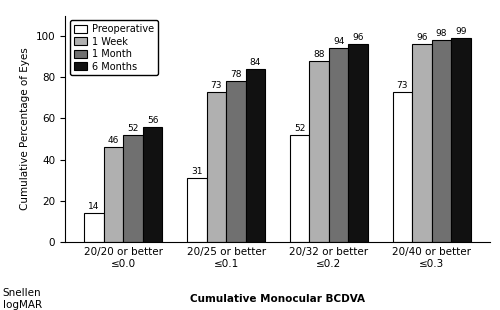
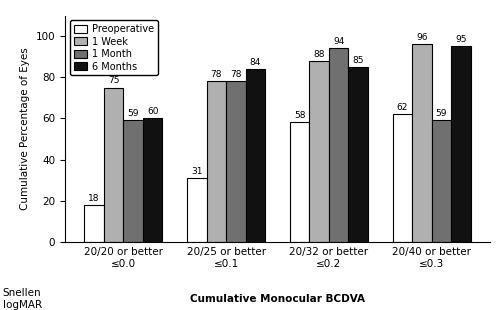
Preoperative/20/20 or better ≤0.0: 14 -> 18
1 Week/20/20 or better ≤0.0: 46 -> 75
1 Month/20/20 or better ≤0.0: 52 -> 59
6 Months/20/20 or better ≤0.0: 56 -> 60
1 Week/20/25 or better ≤0.1: 73 -> 78
Preoperative/20/32 or better ≤0.2: 52 -> 58
6 Months/20/32 or better ≤0.2: 96 -> 85
Preoperative/20/40 or better ≤0.3: 73 -> 62
1 Month/20/40 or better ≤0.3: 98 -> 59
6 Months/20/40 or better ≤0.3: 99 -> 95
